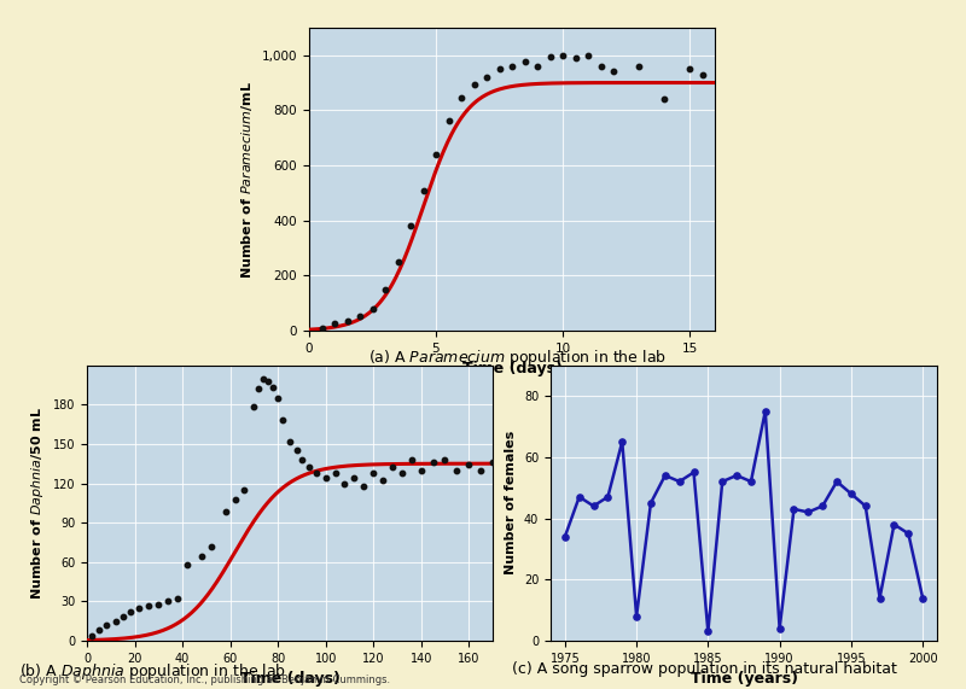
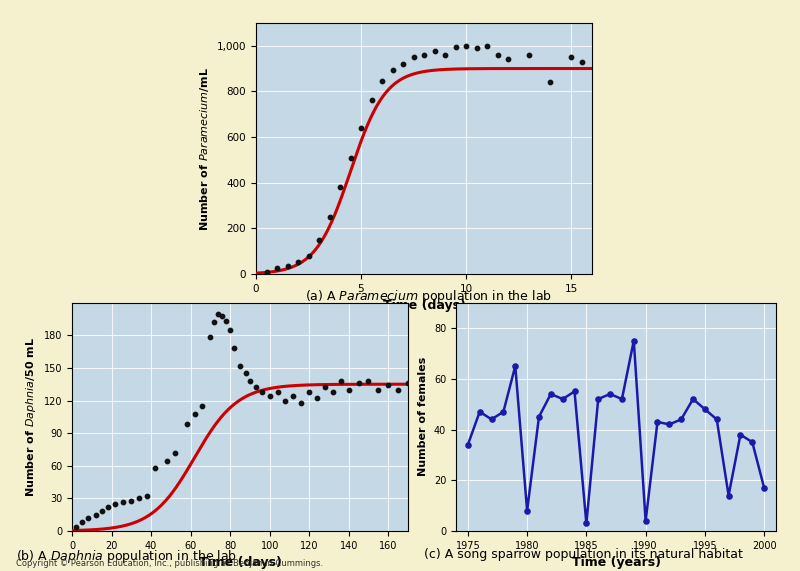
2000: 14 -> 17
